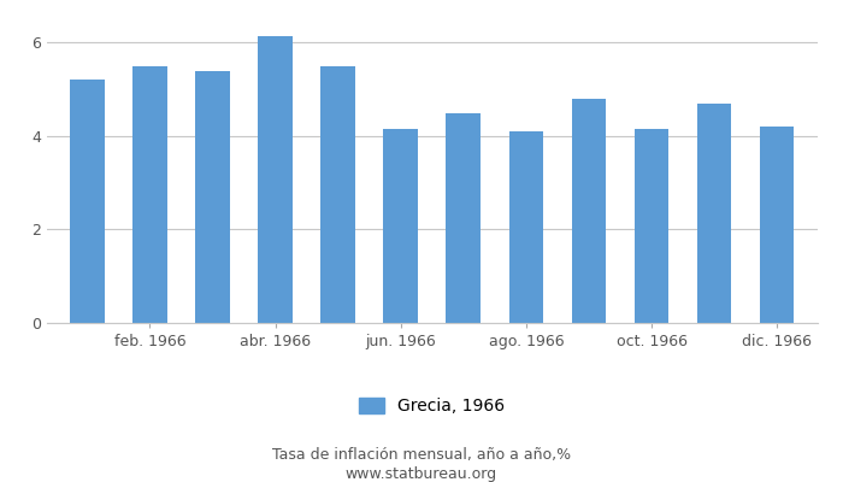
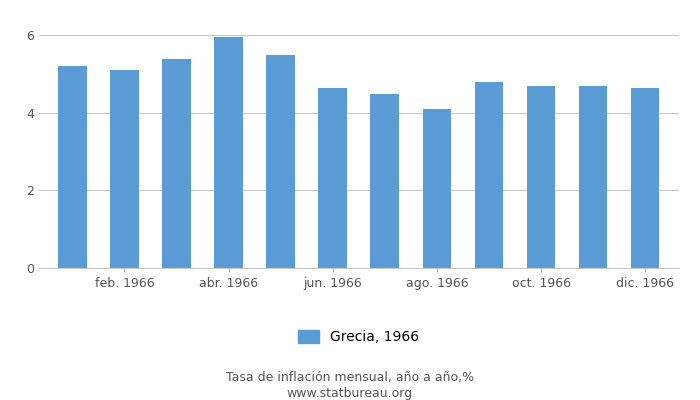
feb. 1966: 5.50 -> 5.10
abr. 1966: 6.15 -> 5.95
jun. 1966: 4.15 -> 4.65
oct. 1966: 4.15 -> 4.70
dic. 1966: 4.20 -> 4.65
